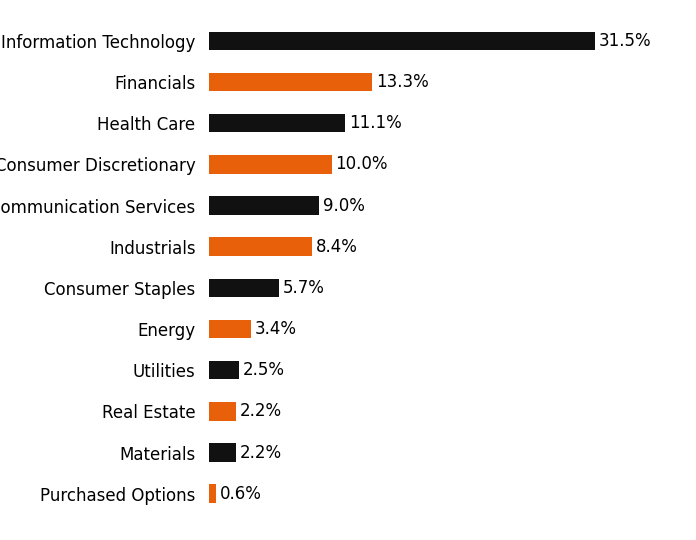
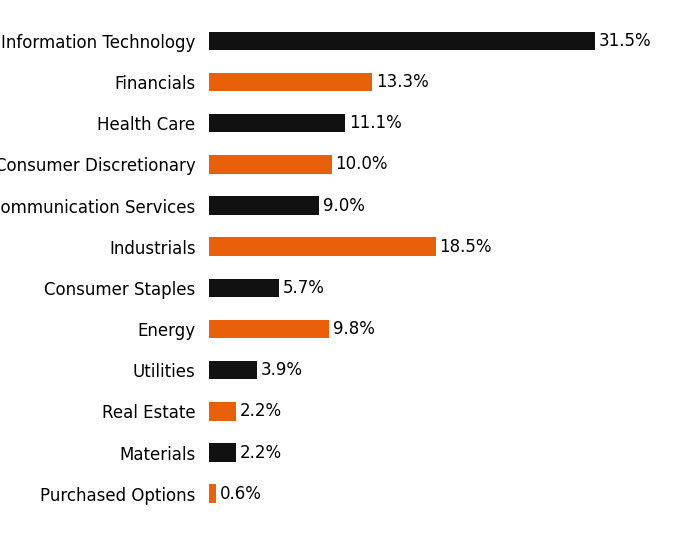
Industrials: 8.4% -> 18.5%
Energy: 3.4% -> 9.8%
Utilities: 2.5% -> 3.9%
